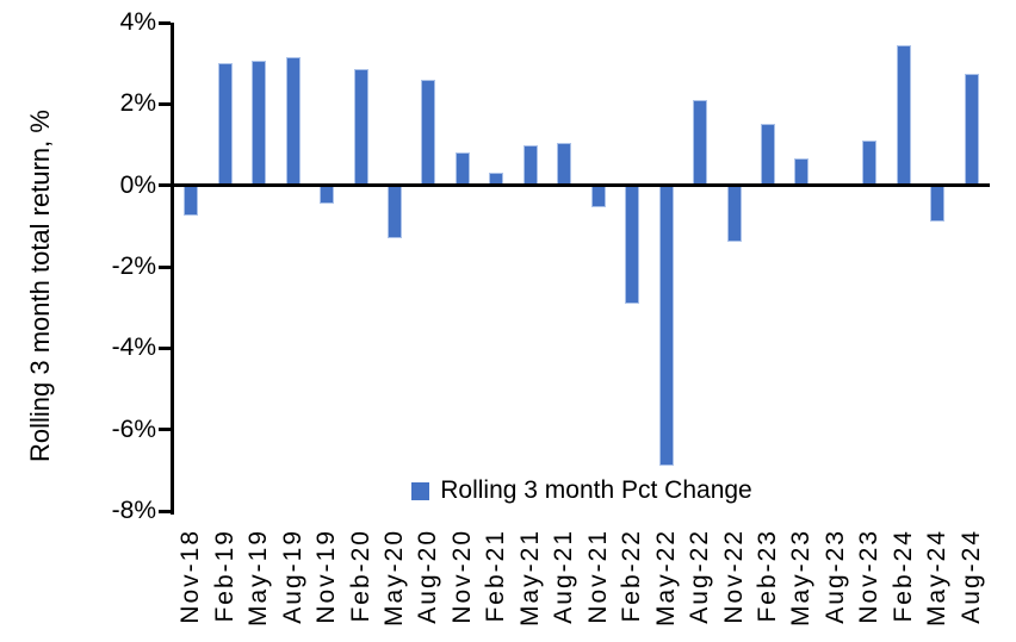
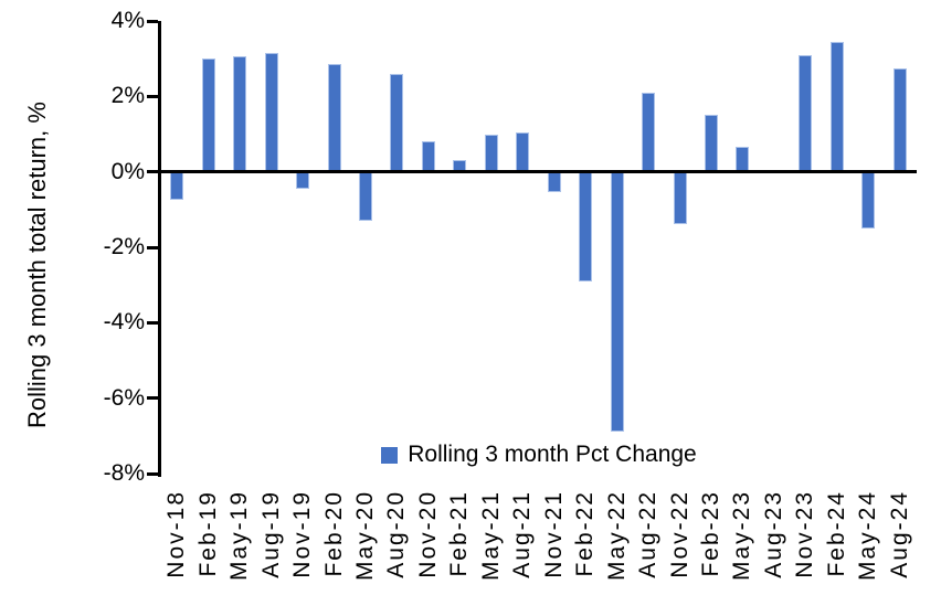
Nov-23: 1.1% -> 3.1%
May-24: -0.9% -> -1.5%
